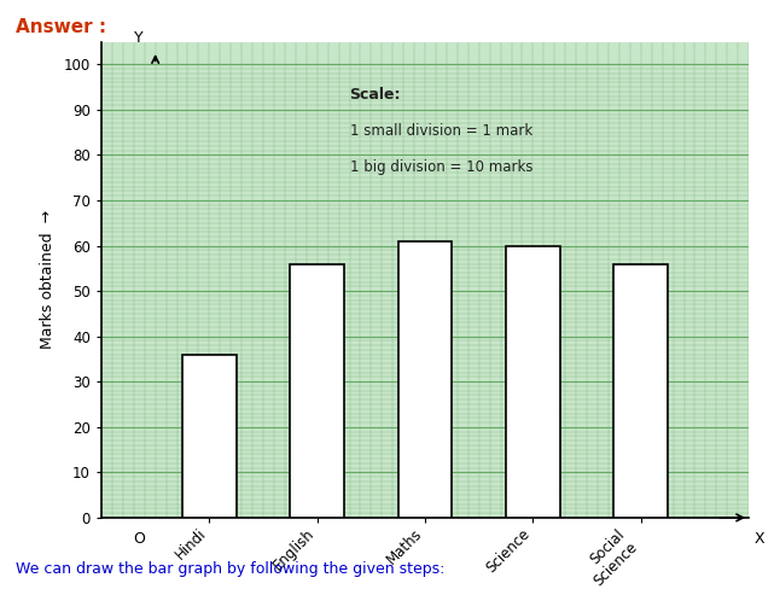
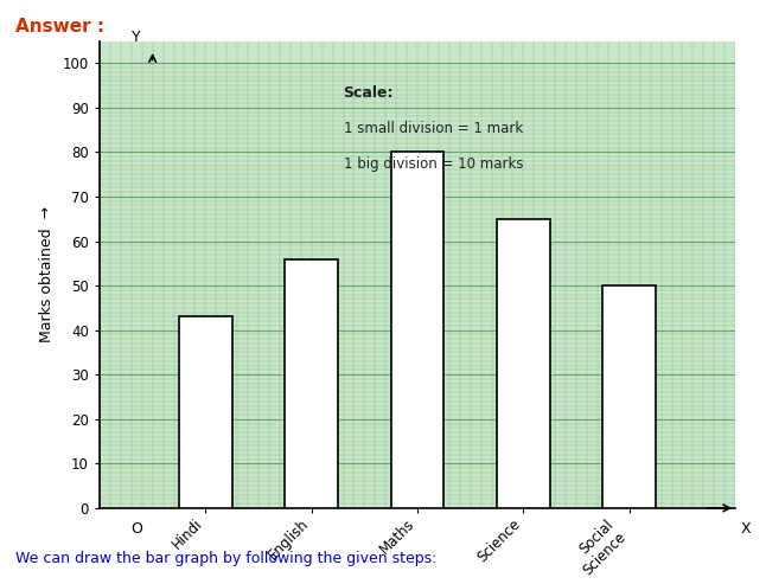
Hindi: 36 -> 43
Maths: 61 -> 80
Science: 60 -> 65
Social Science: 56 -> 50
